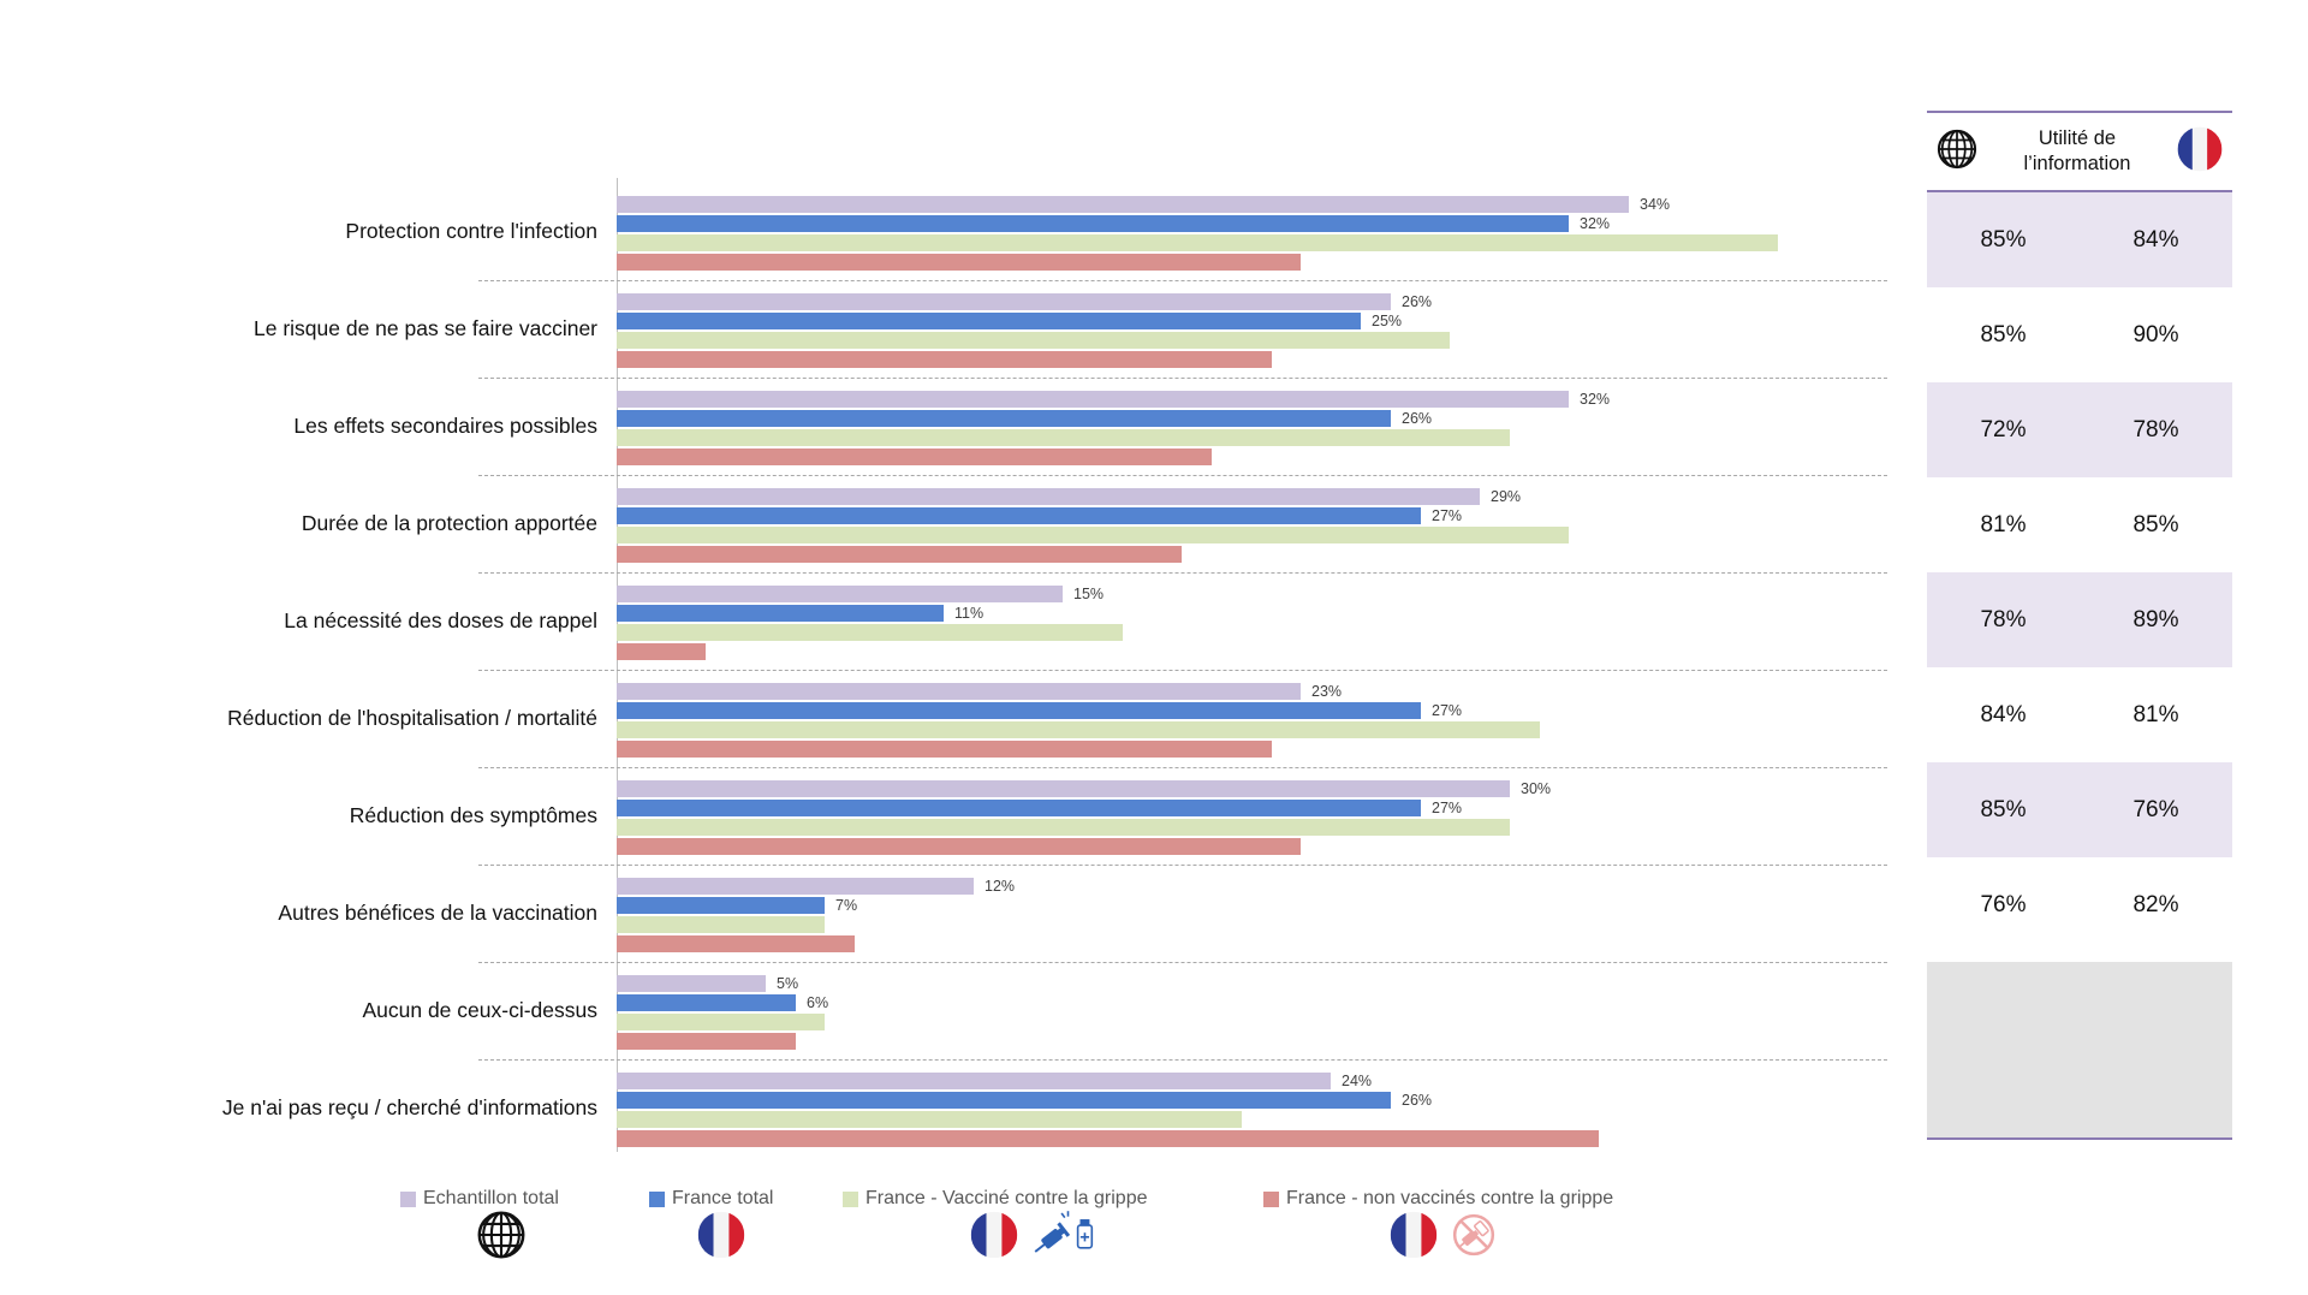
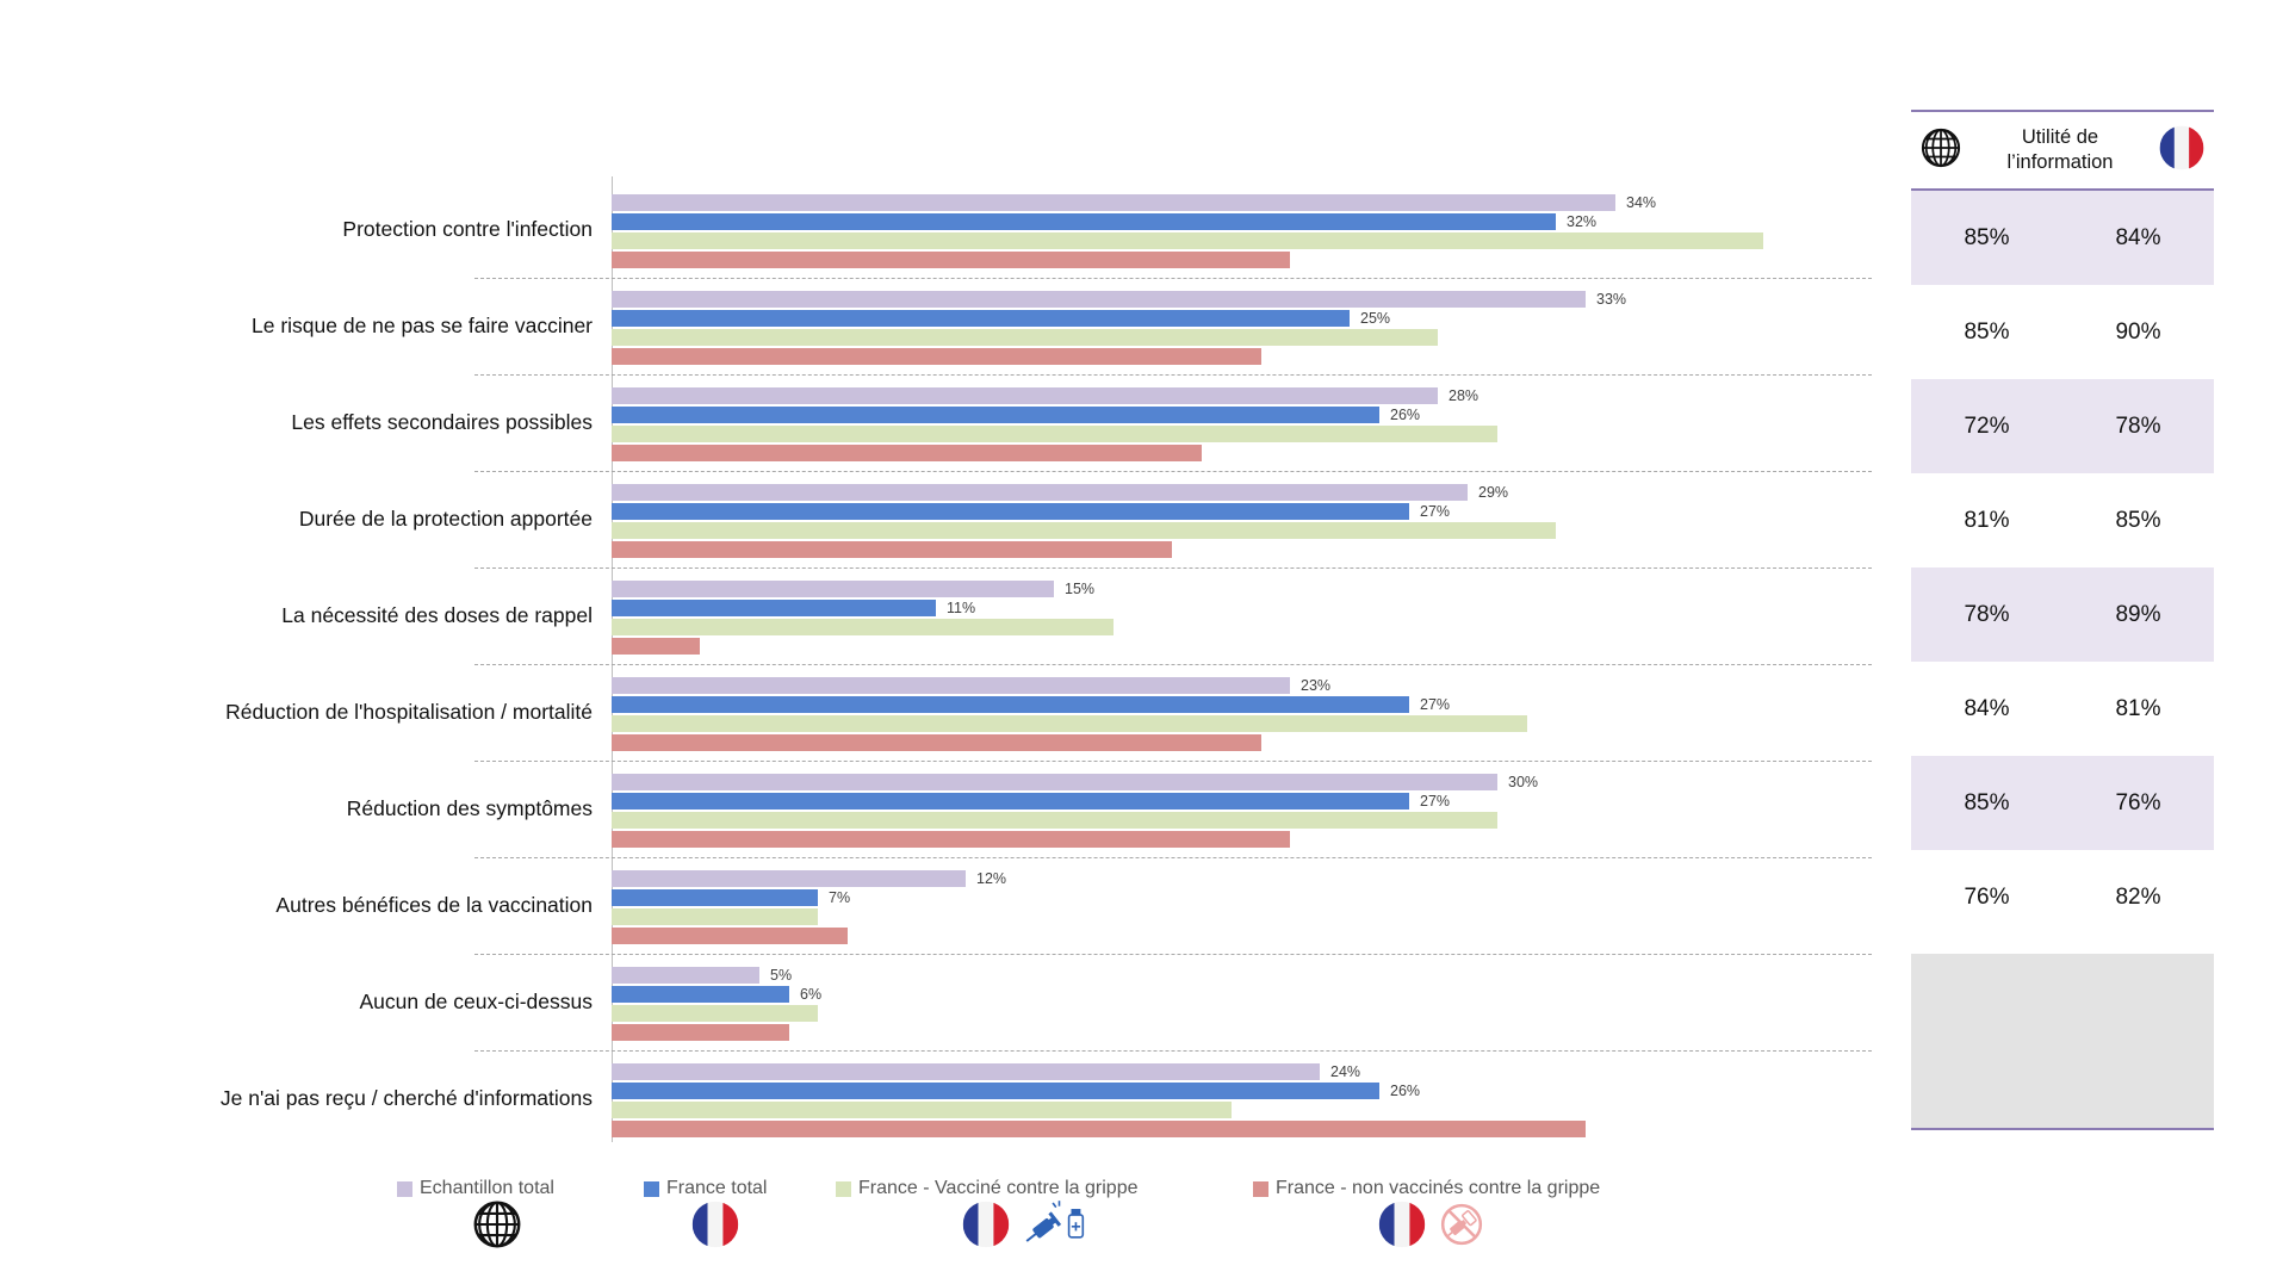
Echantillon total/Le risque de ne pas se faire vacciner: 26% -> 33%
Echantillon total/Les effets secondaires possibles: 32% -> 28%
